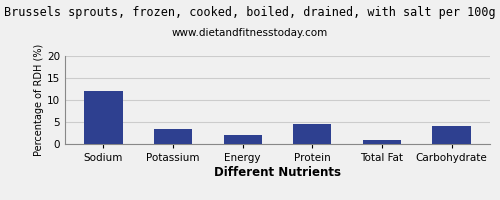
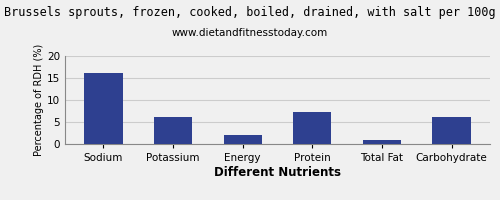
Sodium: 12.0 -> 16.1
Potassium: 3.5 -> 6.1
Protein: 4.5 -> 7.2
Carbohydrate: 4.0 -> 6.1
